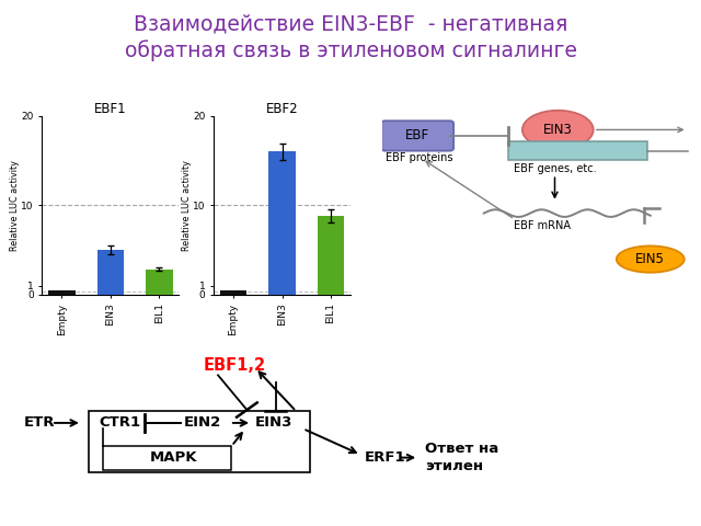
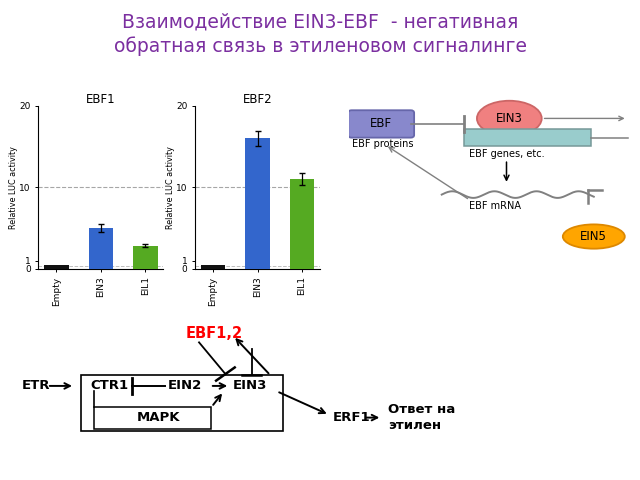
EBF2/EIL1: 8.8 -> 11.0
